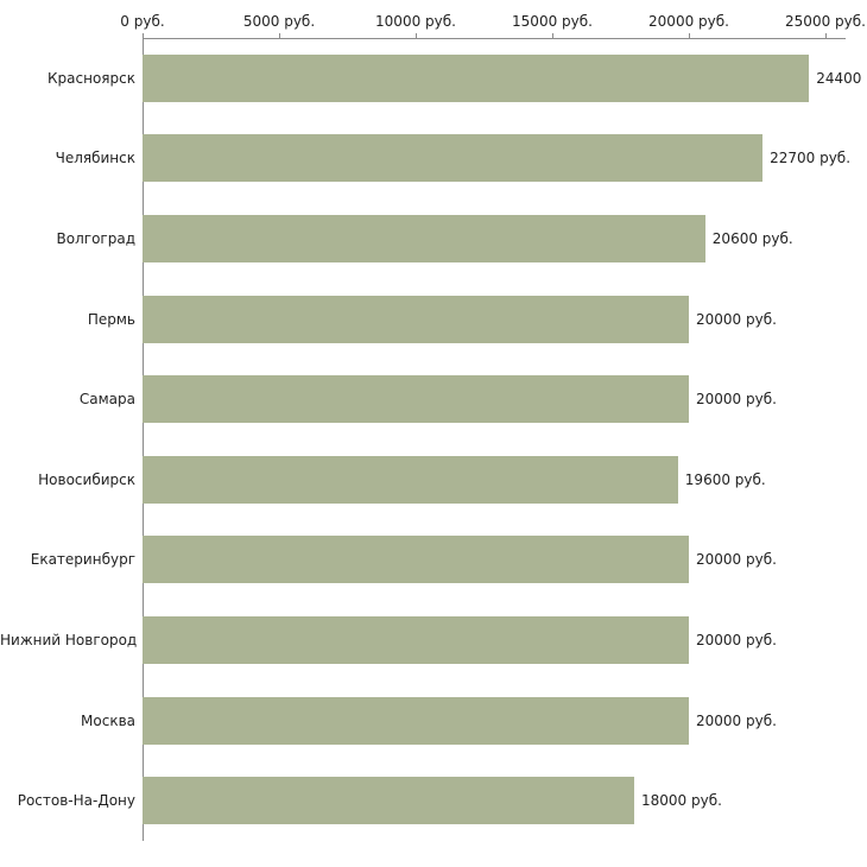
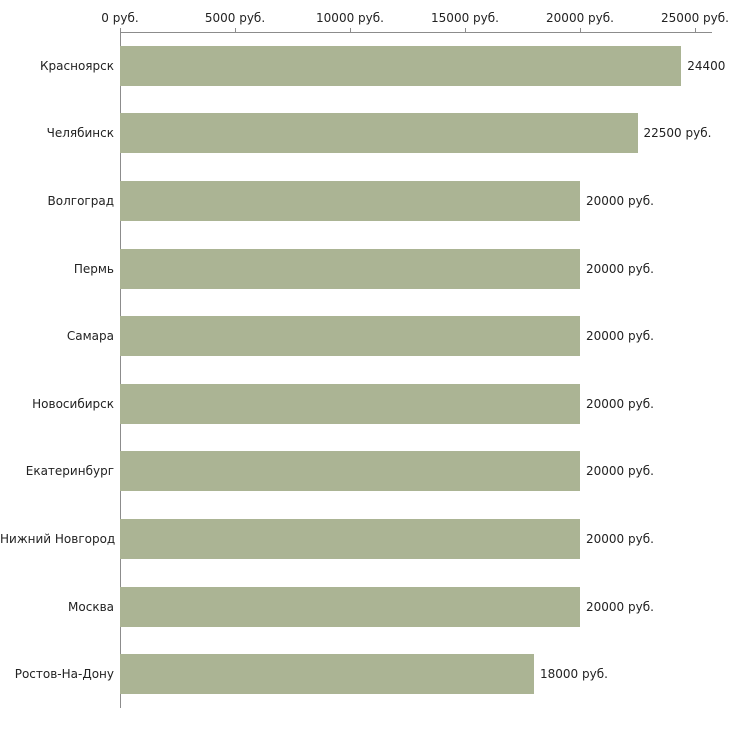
Челябинск: 22700 -> 22500
Волгоград: 20600 -> 20000
Новосибирск: 19600 -> 20000
